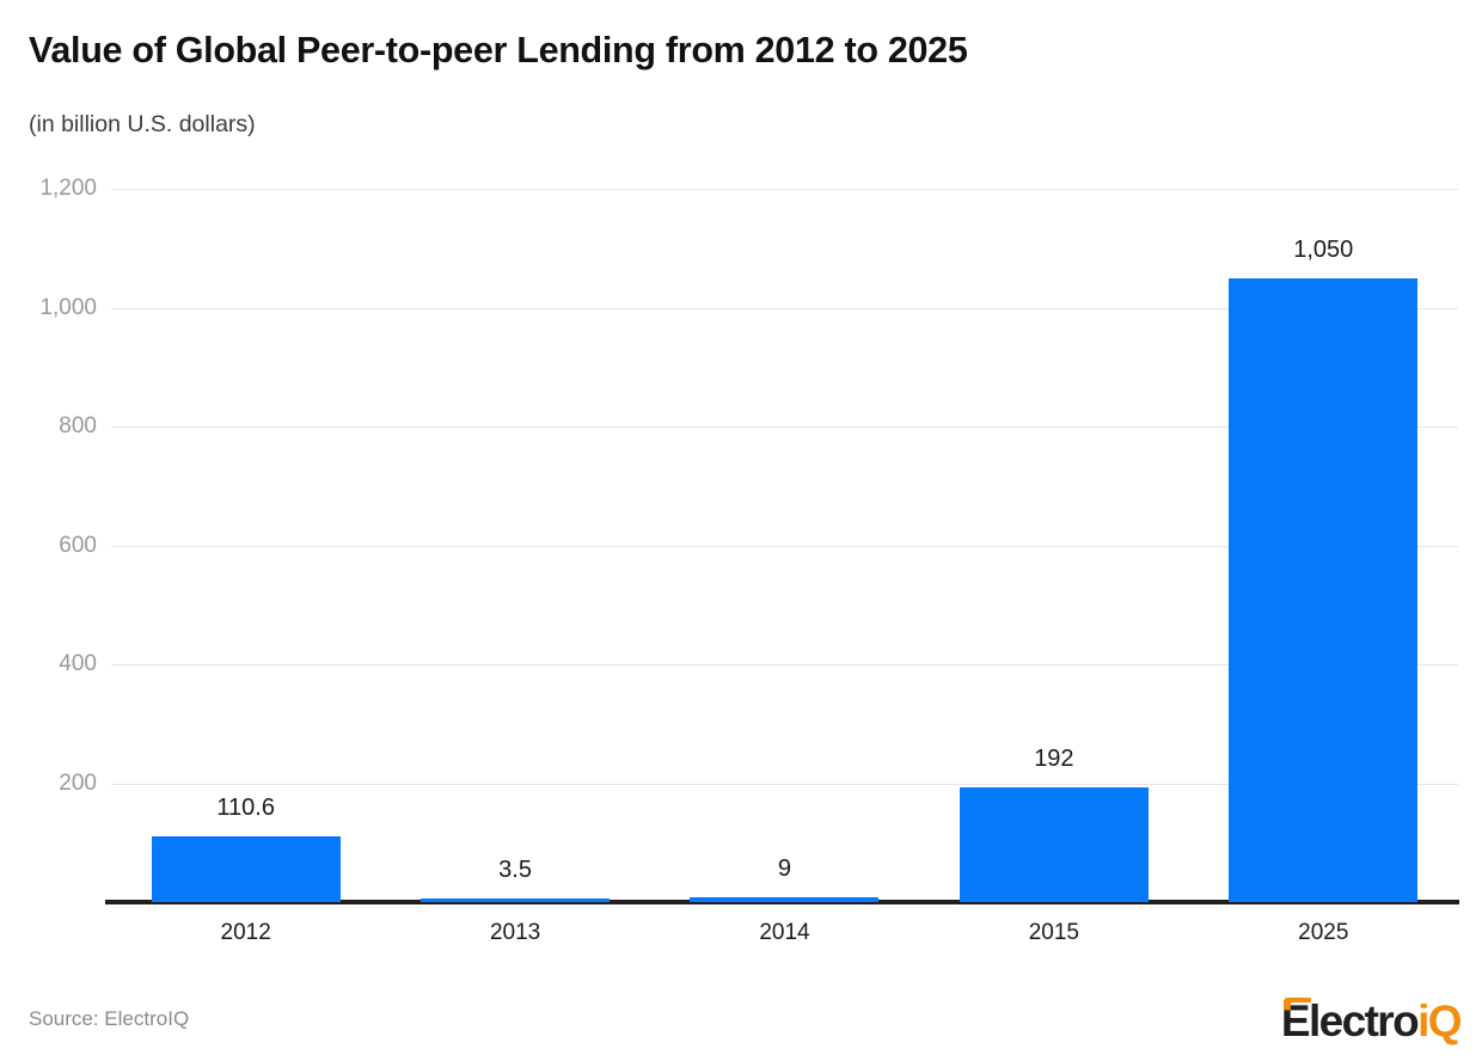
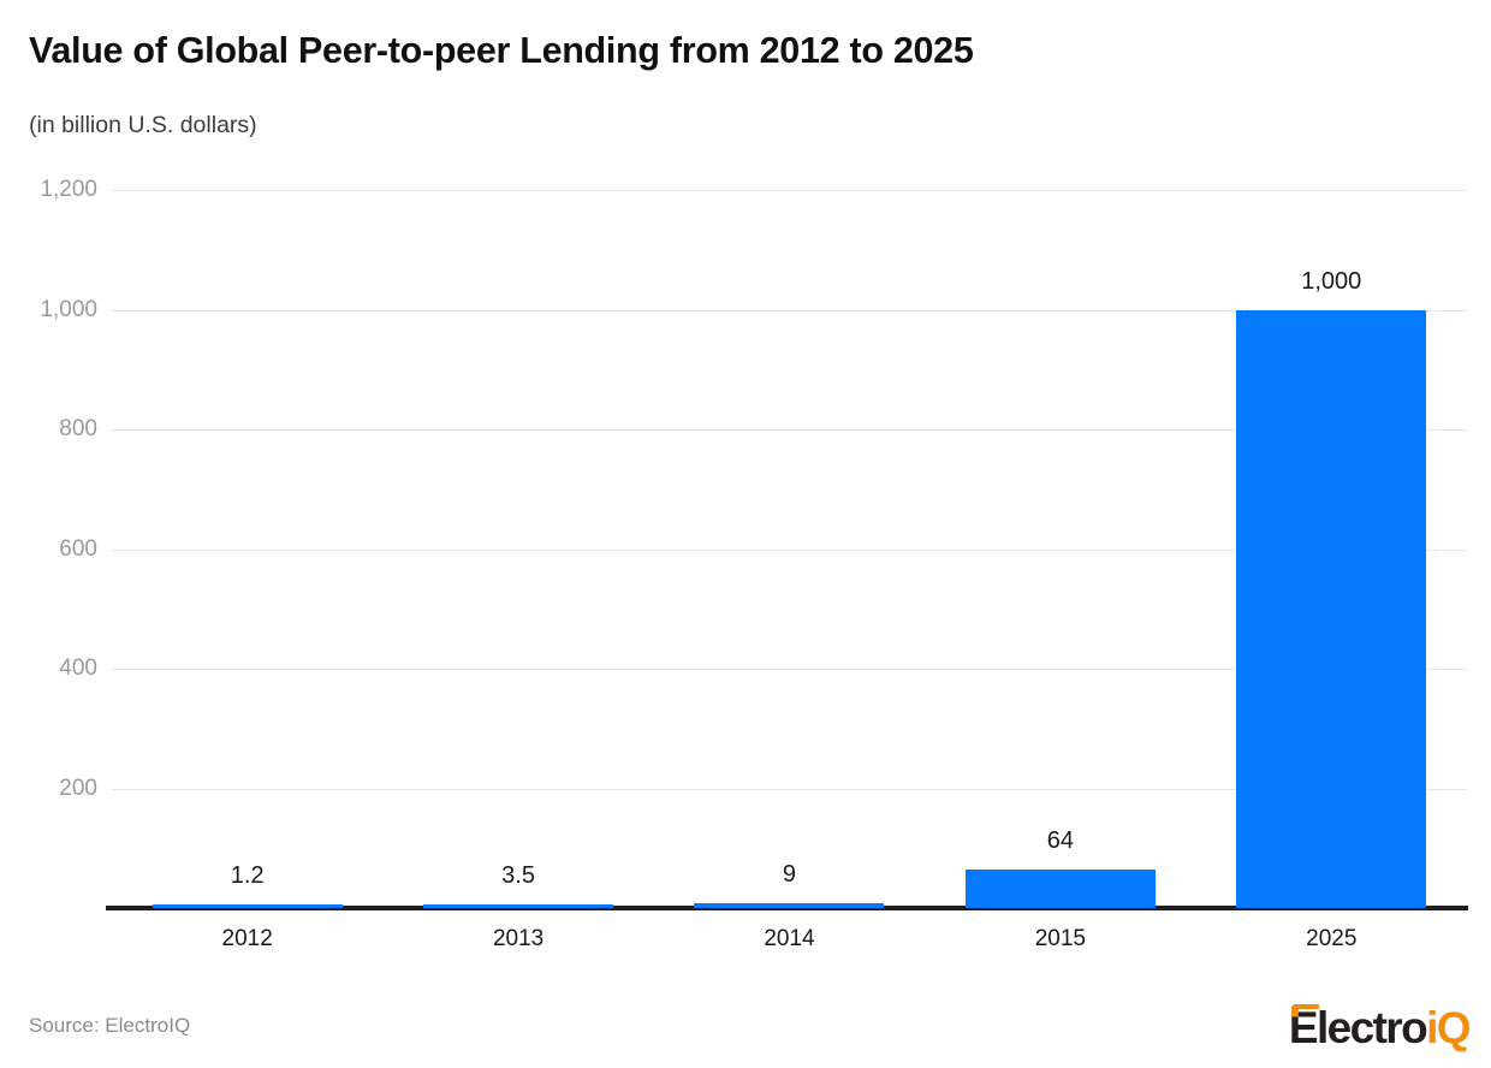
2012: 110.6 -> 1.2
2015: 192 -> 64
2025: 1,050 -> 1,000
